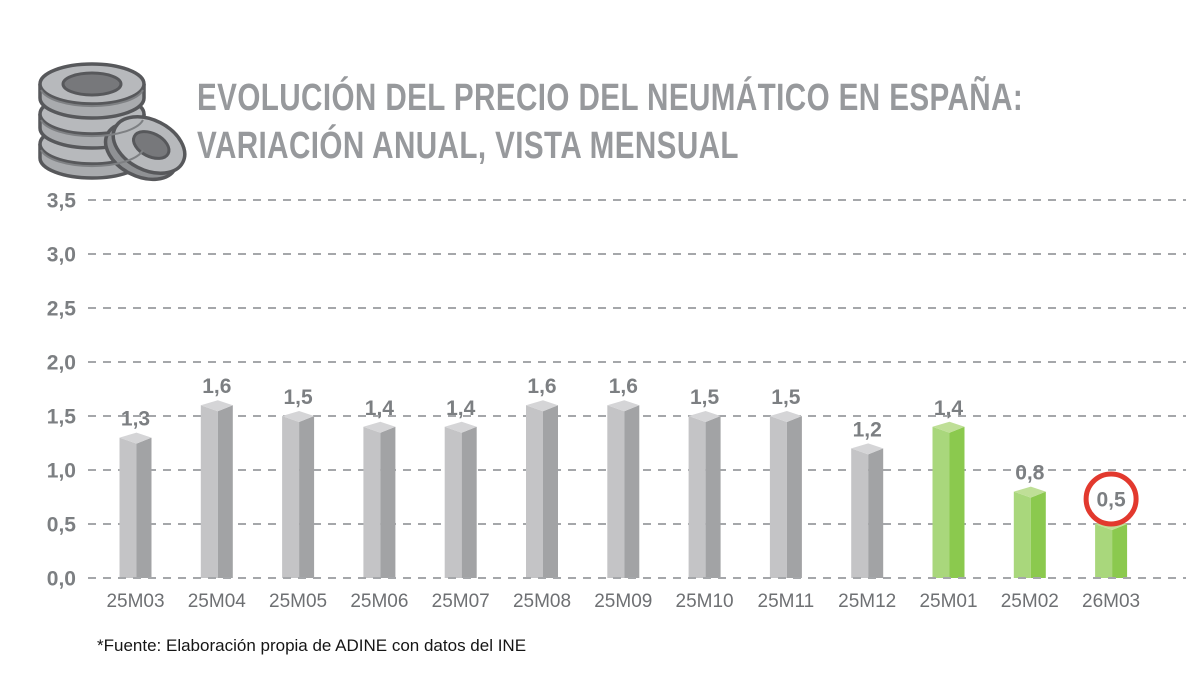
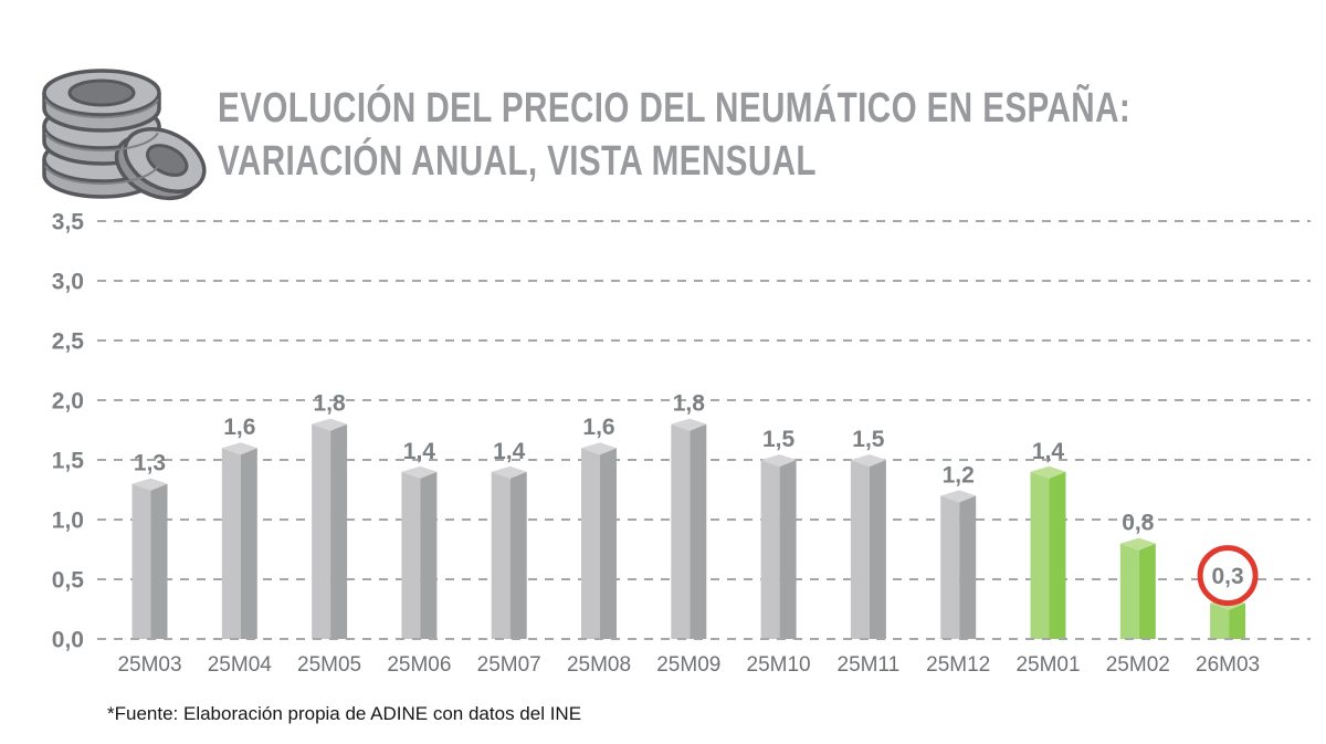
25M05: 1,5 -> 1,8
25M09: 1,6 -> 1,8
26M03: 0,5 -> 0,3
